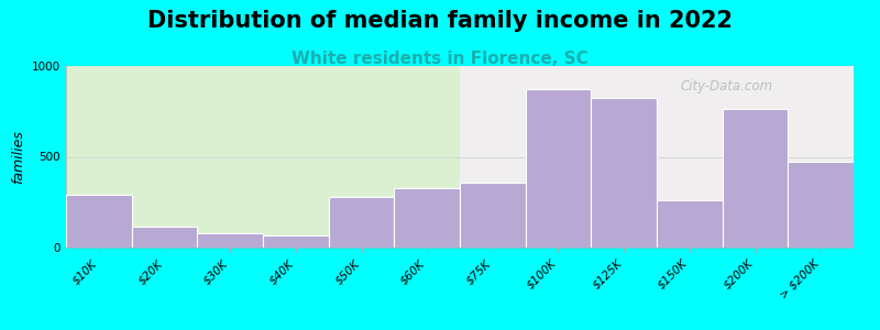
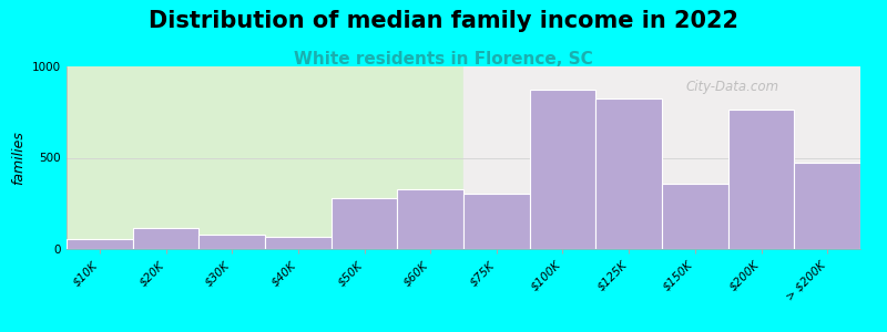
$10K: 290 -> 60
$75K: 360 -> 300
$150K: 260 -> 360
